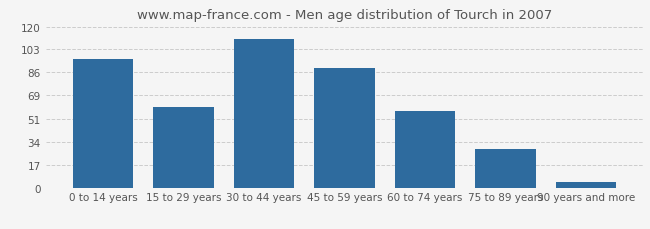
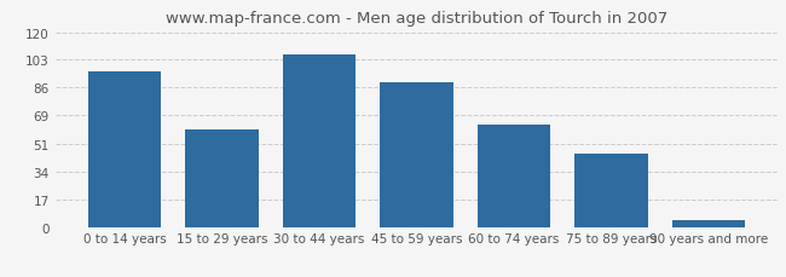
30 to 44 years: 111 -> 106
60 to 74 years: 57 -> 63
75 to 89 years: 29 -> 45
